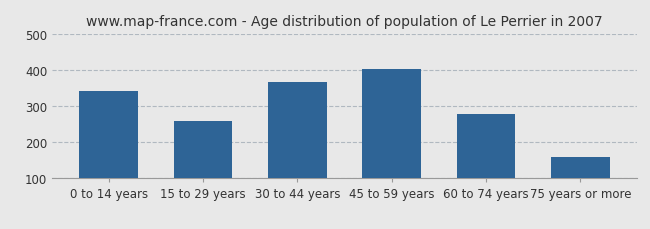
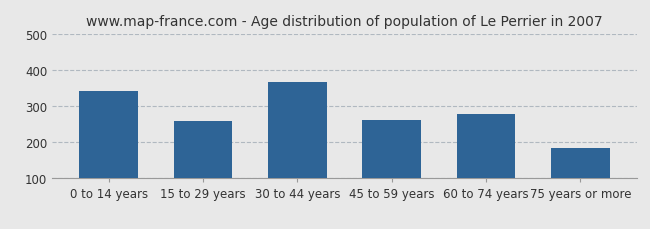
45 to 59 years: 402 -> 260
75 years or more: 160 -> 185
